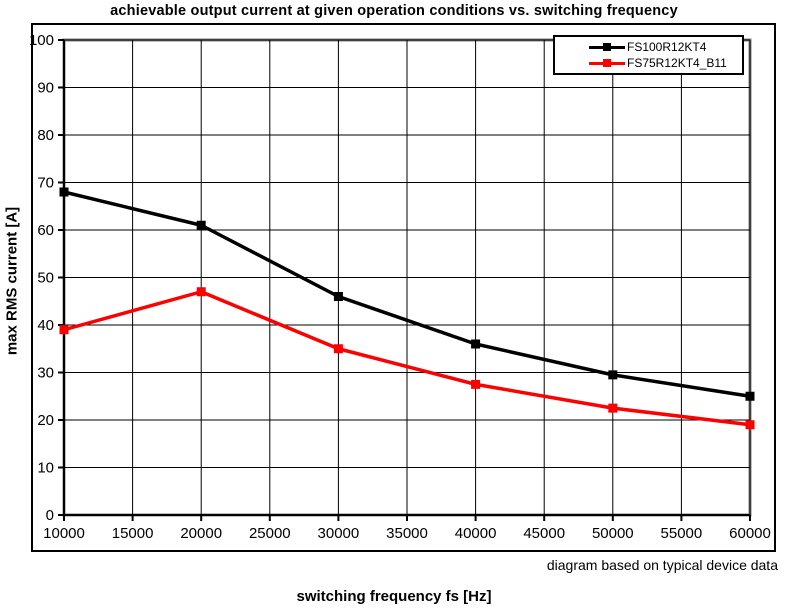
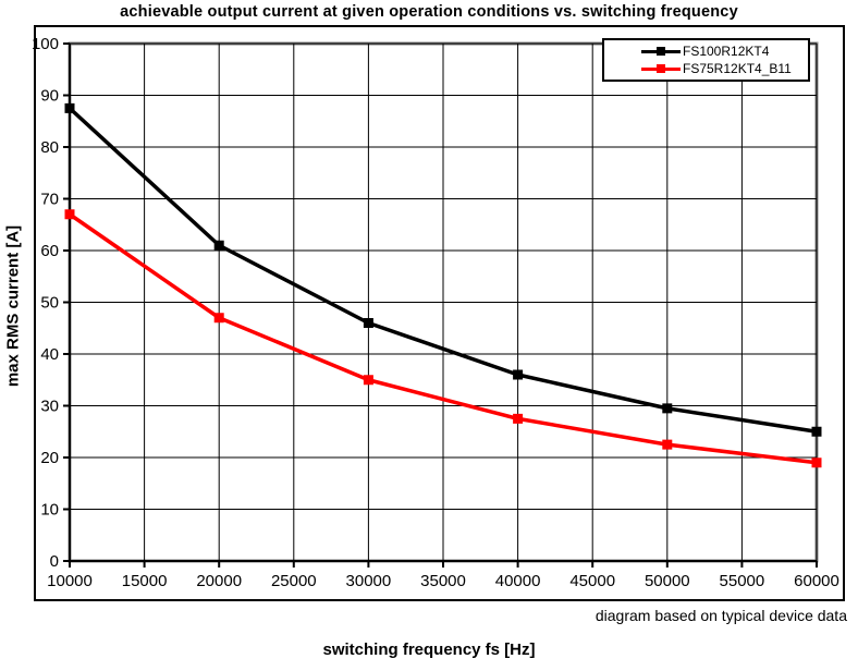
FS100R12KT4/10000: 68 -> 88
FS75R12KT4_B11/10000: 39 -> 67
